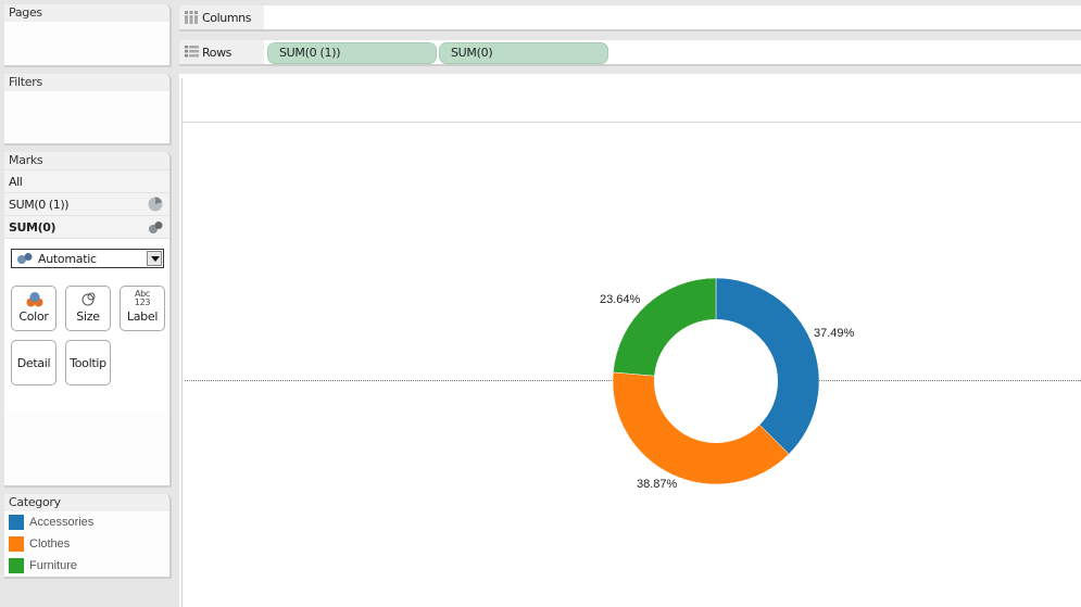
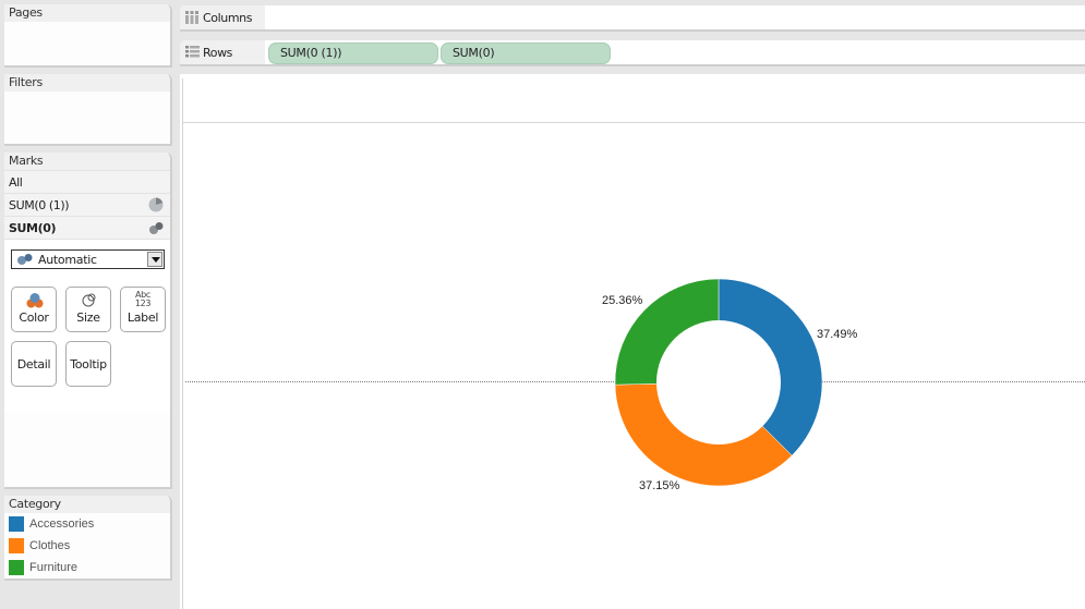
Clothes: 38.87% -> 37.15%
Furniture: 23.64% -> 25.36%
